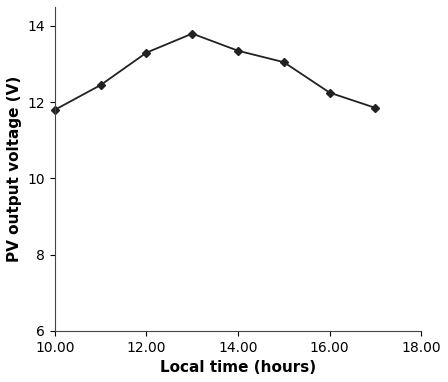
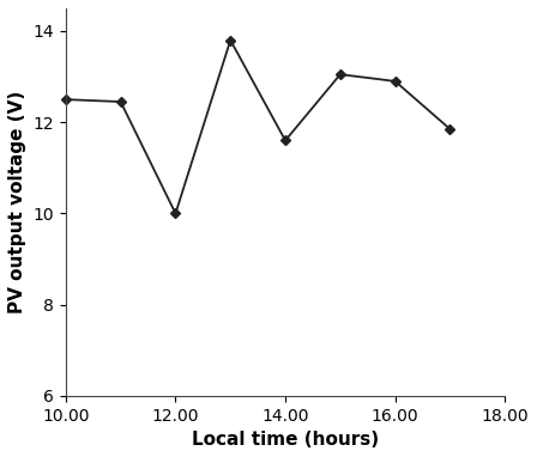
10.00: 11.80 -> 12.50
12.00: 13.30 -> 10.00
14.00: 13.35 -> 11.60
16.00: 12.25 -> 12.90
